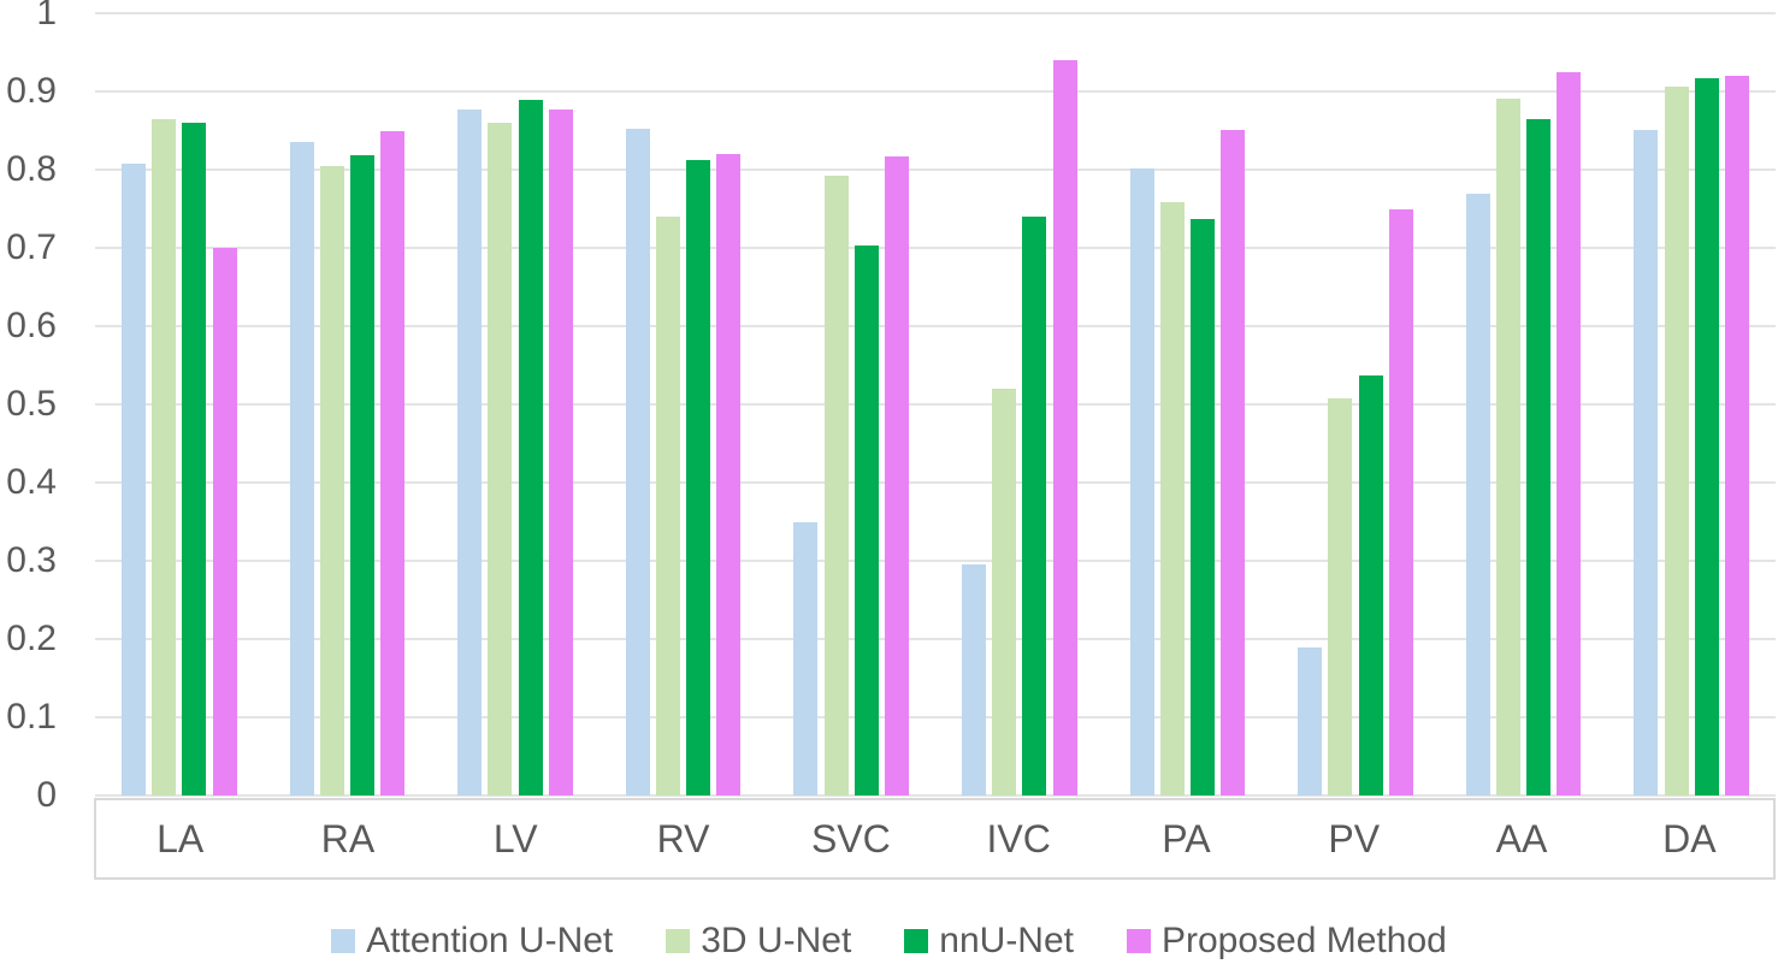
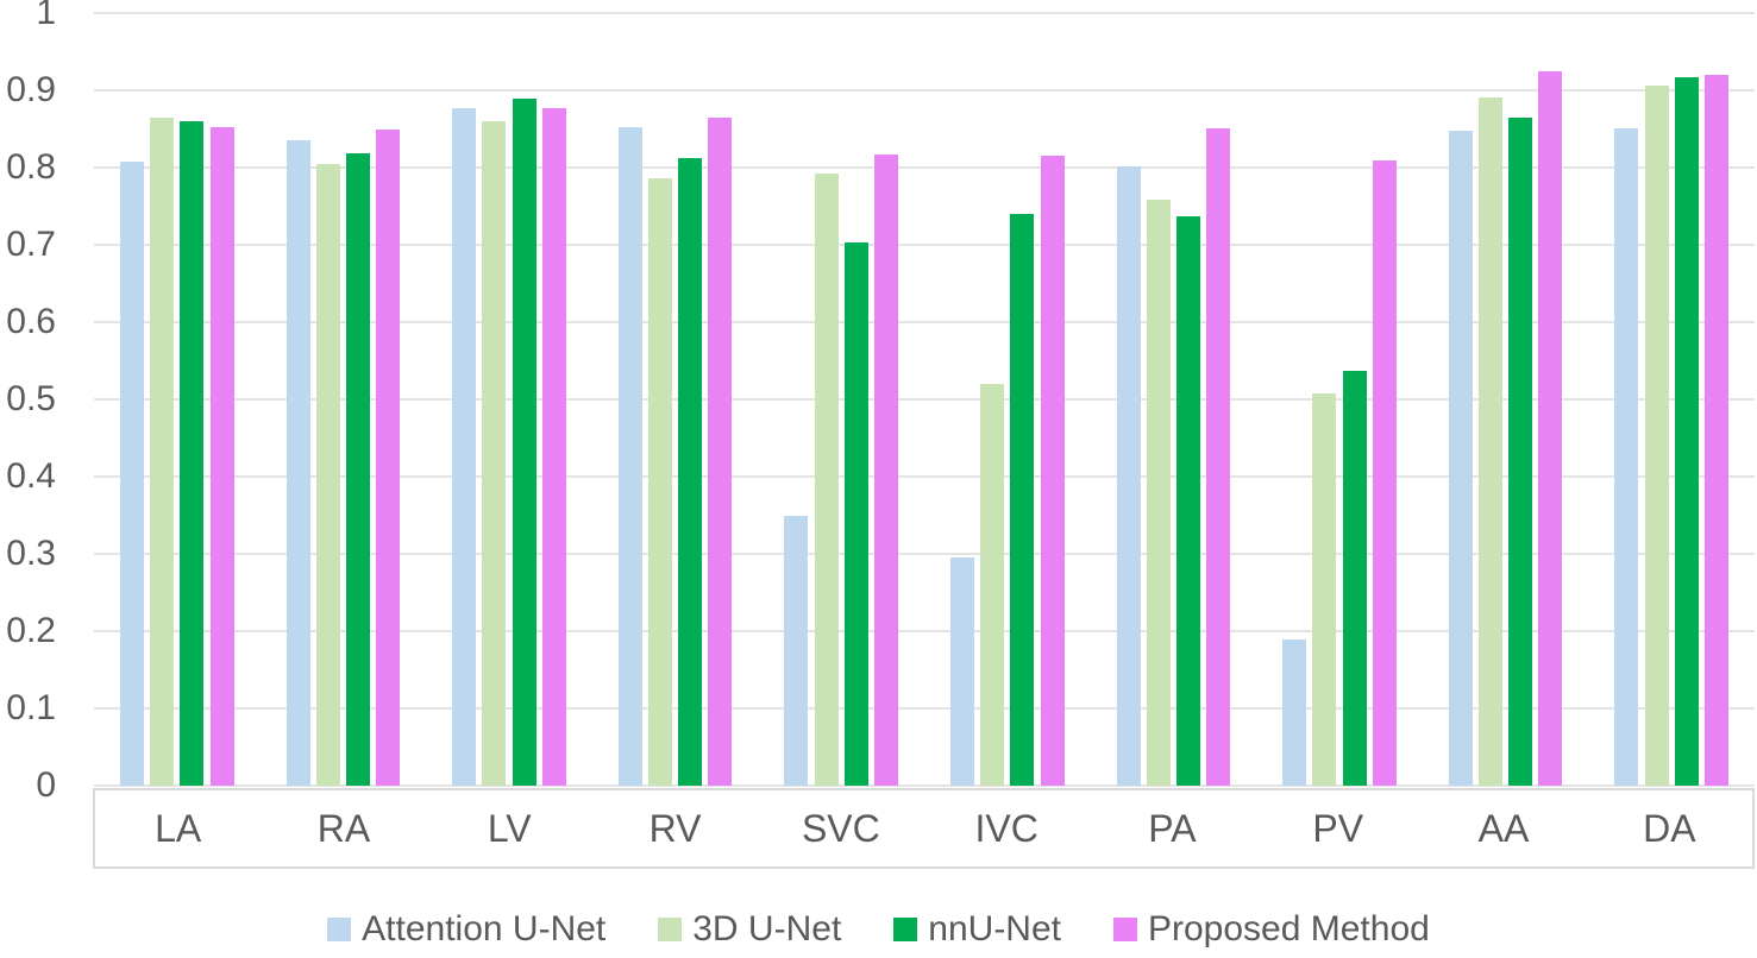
Proposed Method/LA: 0.70 -> 0.85
3D U-Net/RV: 0.74 -> 0.79
Proposed Method/RV: 0.82 -> 0.86
Proposed Method/IVC: 0.94 -> 0.81
Proposed Method/PV: 0.75 -> 0.81
Attention U-Net/AA: 0.77 -> 0.85
